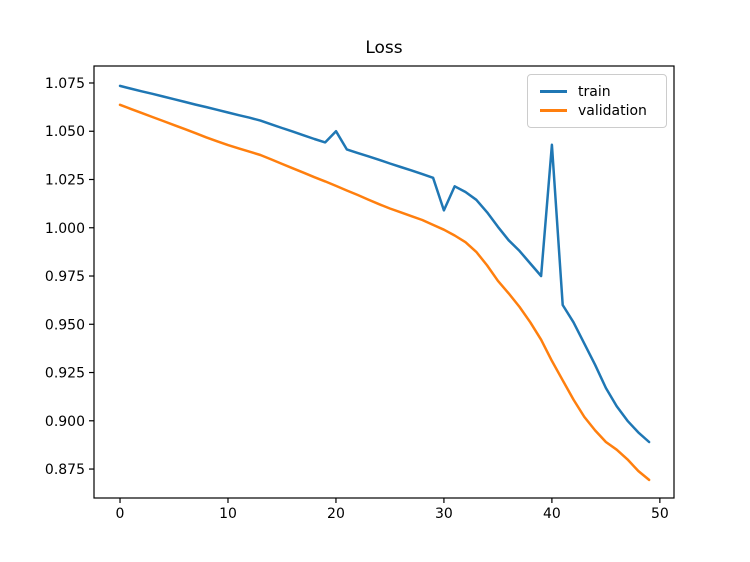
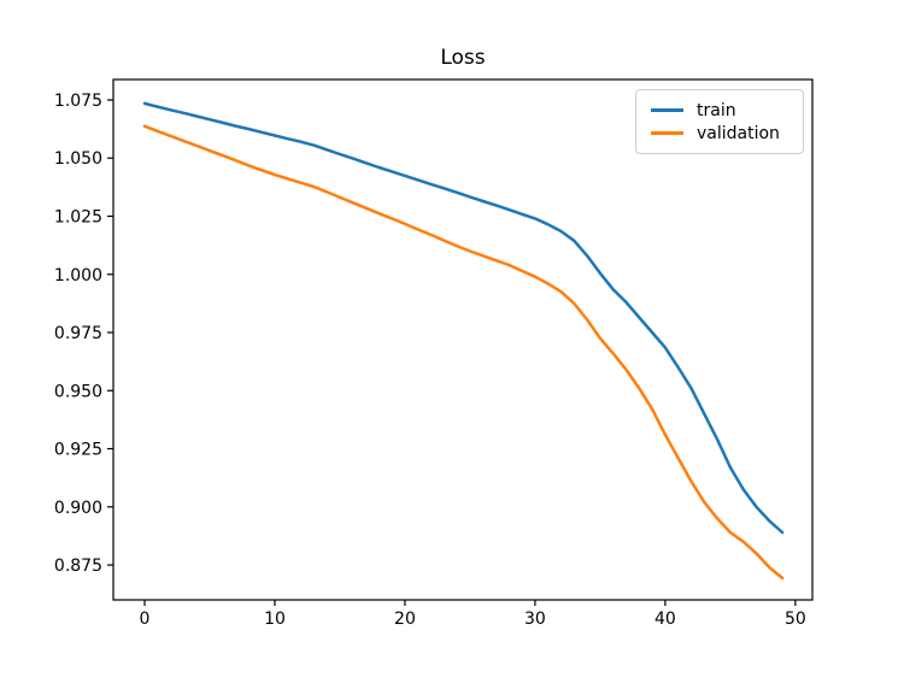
train/20: 1.050 -> 1.042
train/30: 1.009 -> 1.024
train/40: 1.043 -> 0.969
